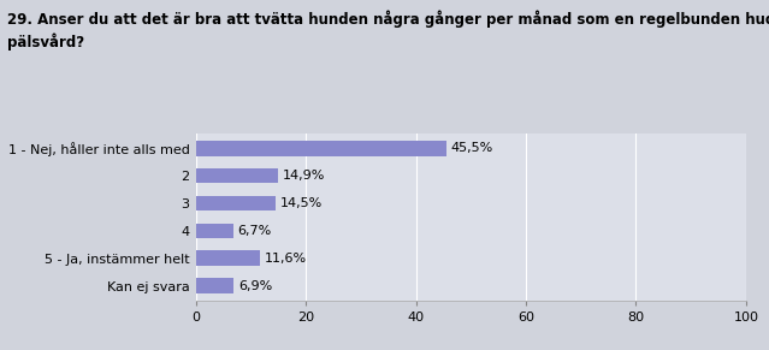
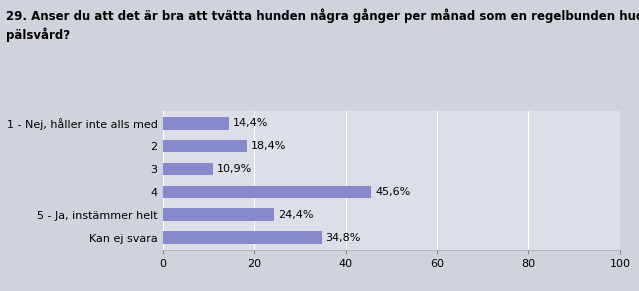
1 - Nej, håller inte alls med: 45,5% -> 14,4%
2: 14,9% -> 18,4%
3: 14,5% -> 10,9%
4: 6,7% -> 45,6%
5 - Ja, instämmer helt: 11,6% -> 24,4%
Kan ej svara: 6,9% -> 34,8%
